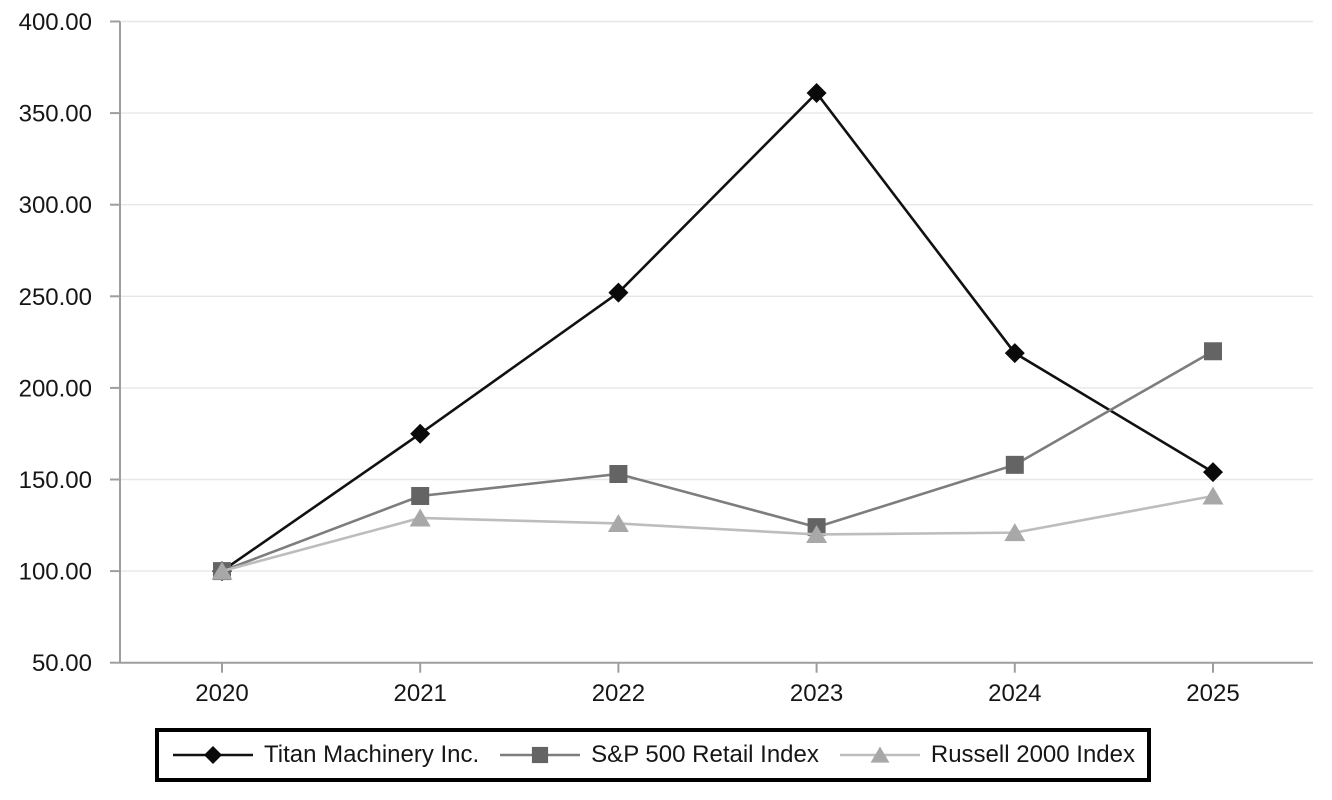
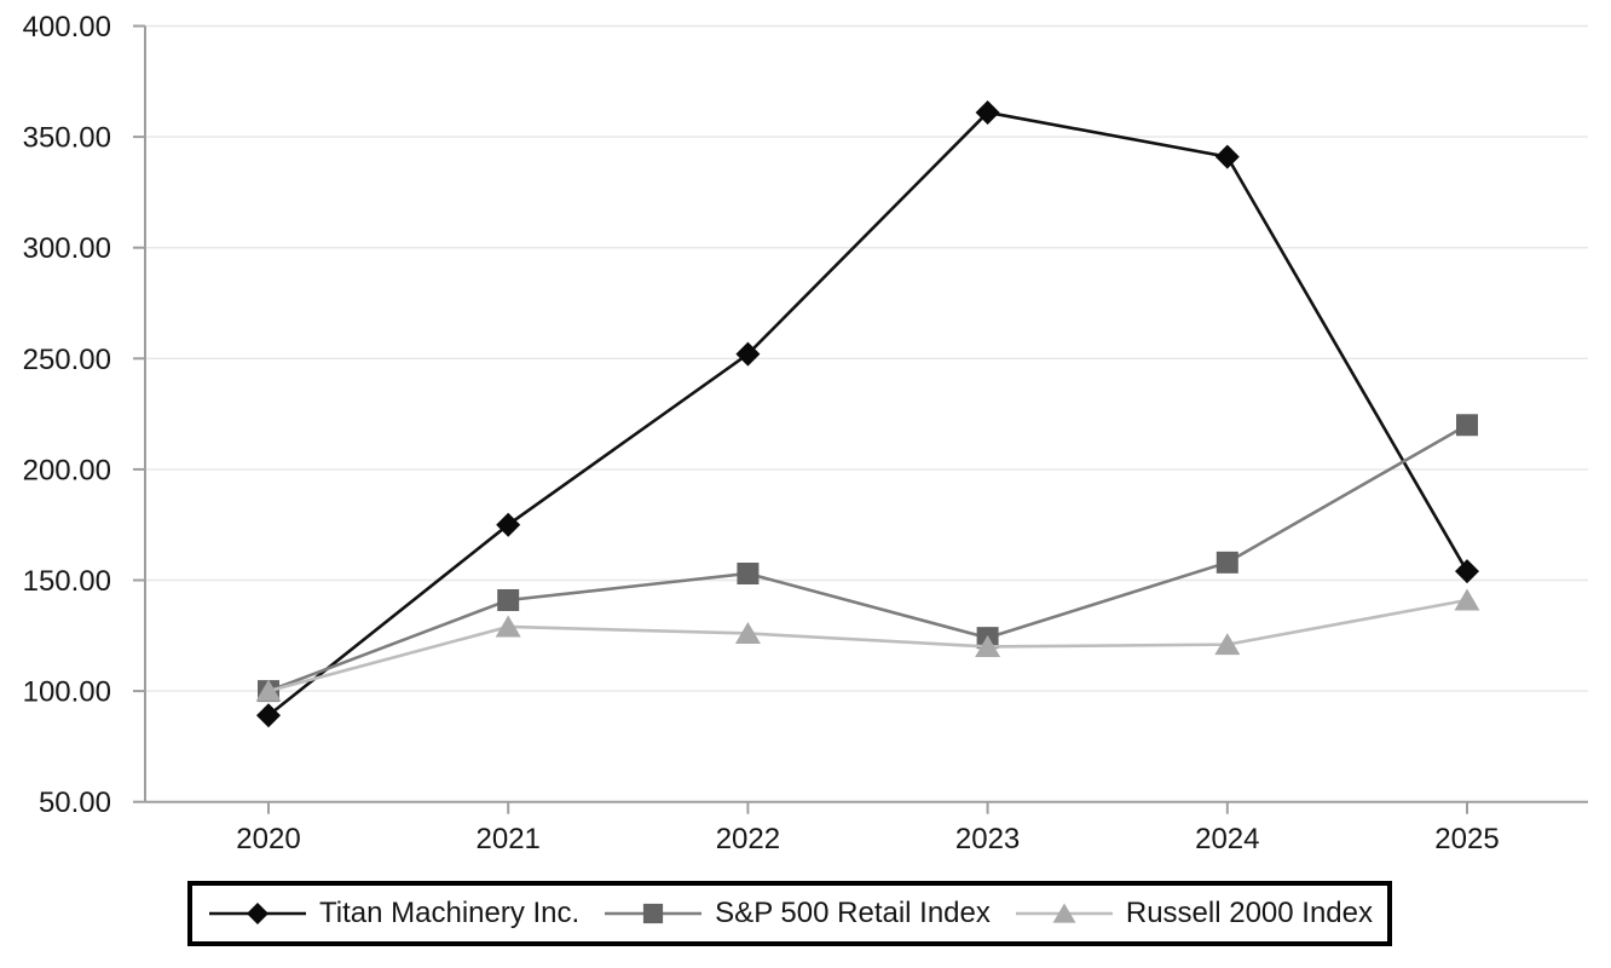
Titan Machinery Inc./2020: 100 -> 89
Titan Machinery Inc./2024: 219 -> 341
